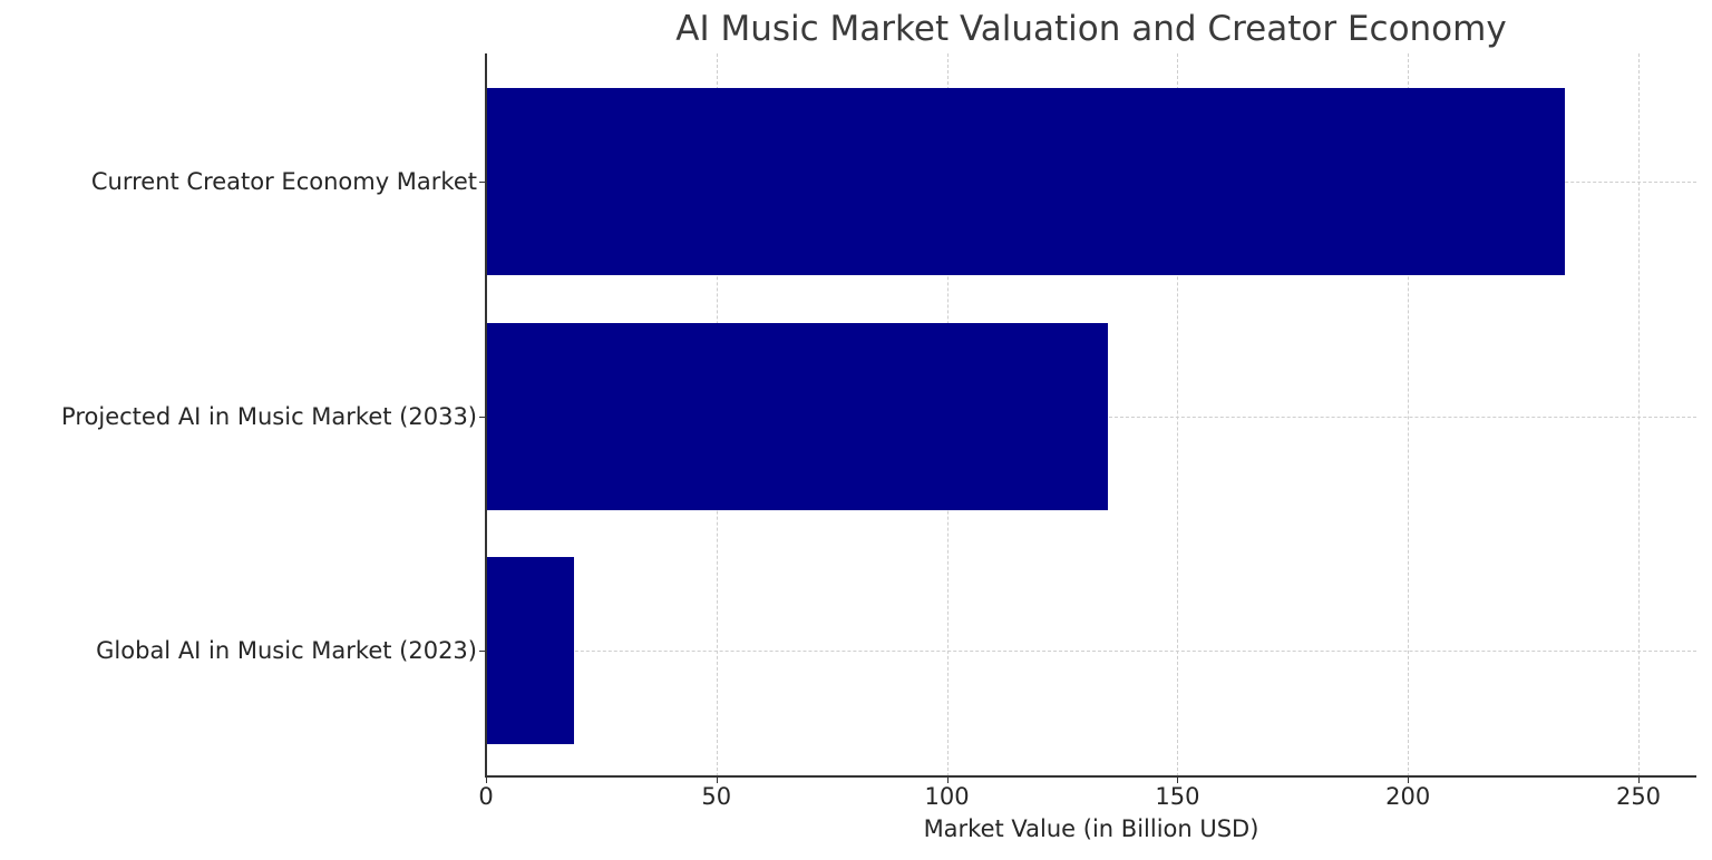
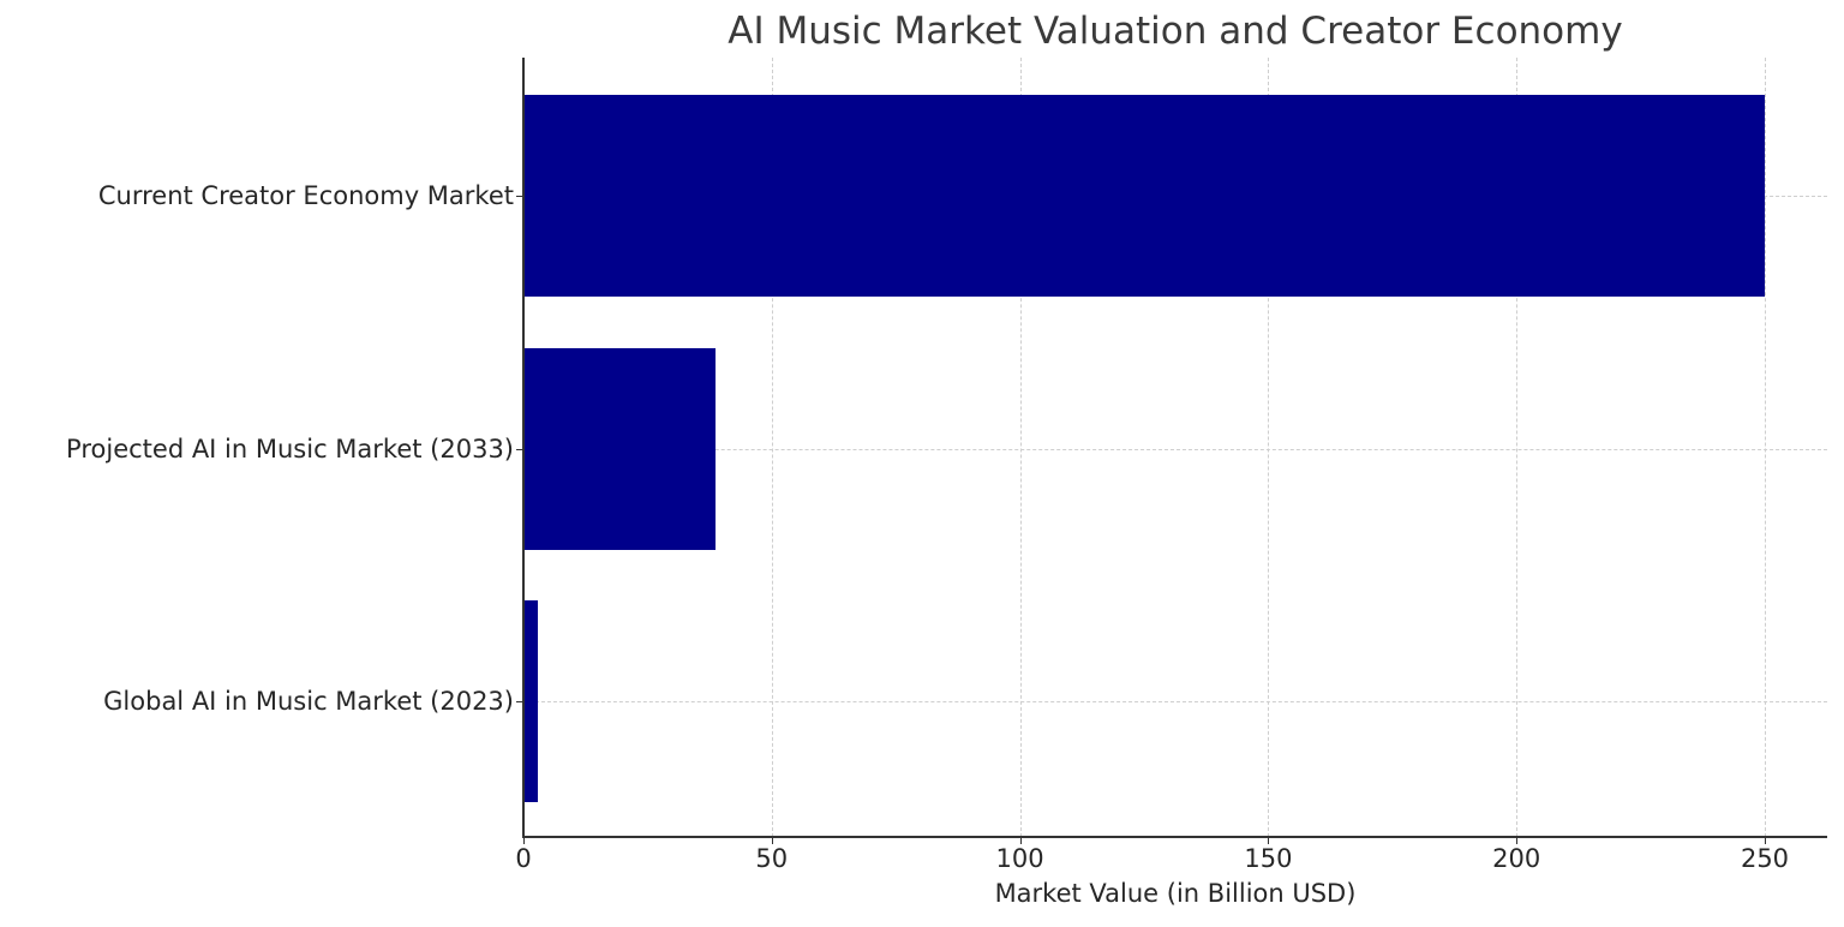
Global AI in Music Market (2023): 19 -> 3
Projected AI in Music Market (2033): 135 -> 39
Current Creator Economy Market: 234 -> 250
